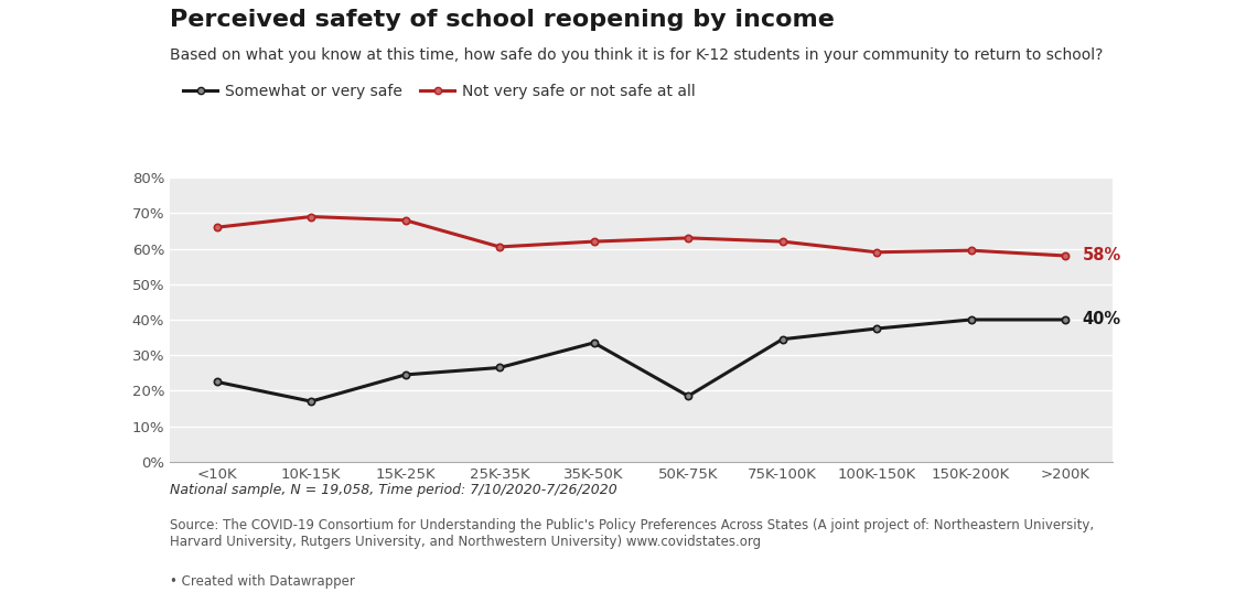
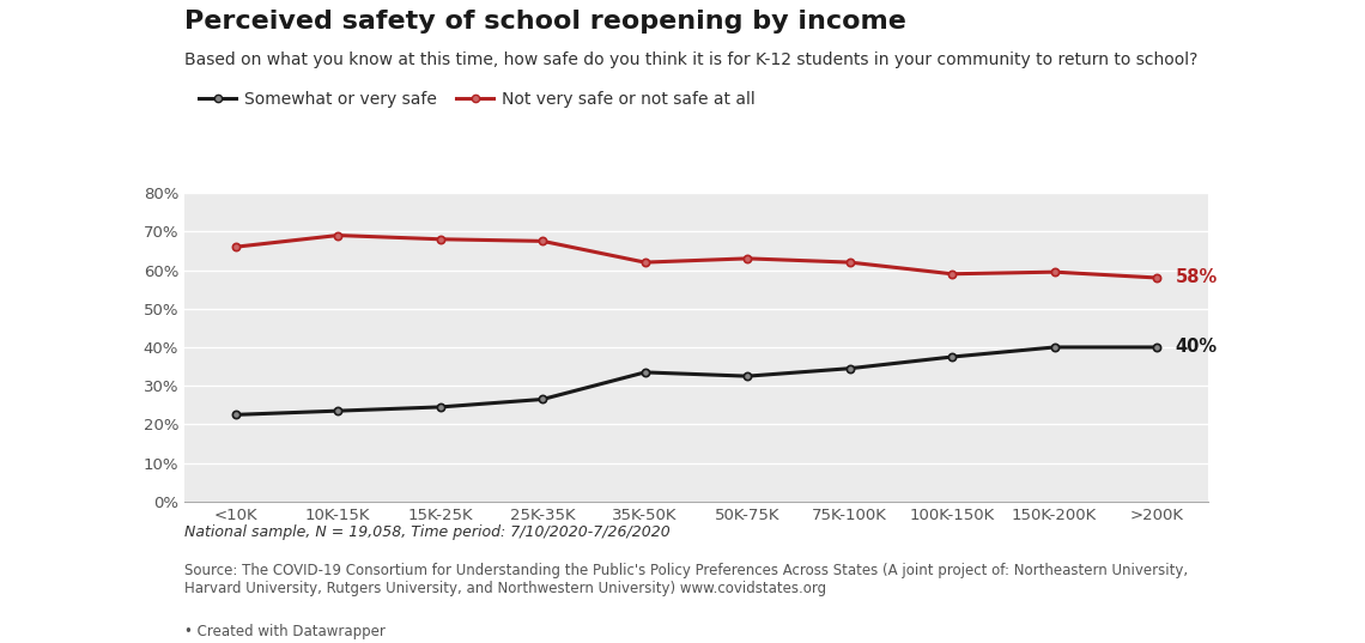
Somewhat or very safe/10K-15K: 17.0% -> 23.5%
Not very safe or not safe at all/25K-35K: 60.5% -> 67.5%
Somewhat or very safe/50K-75K: 18.5% -> 32.5%
